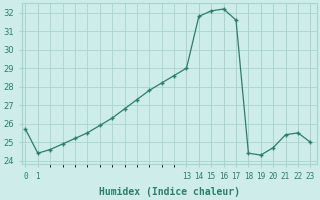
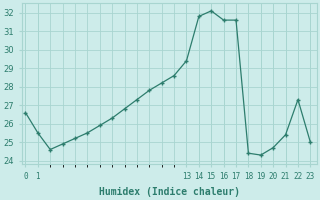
0: 25.7 -> 26.6
1: 24.4 -> 25.5
13: 29.0 -> 29.4
16: 32.2 -> 31.6
22: 25.5 -> 27.3
